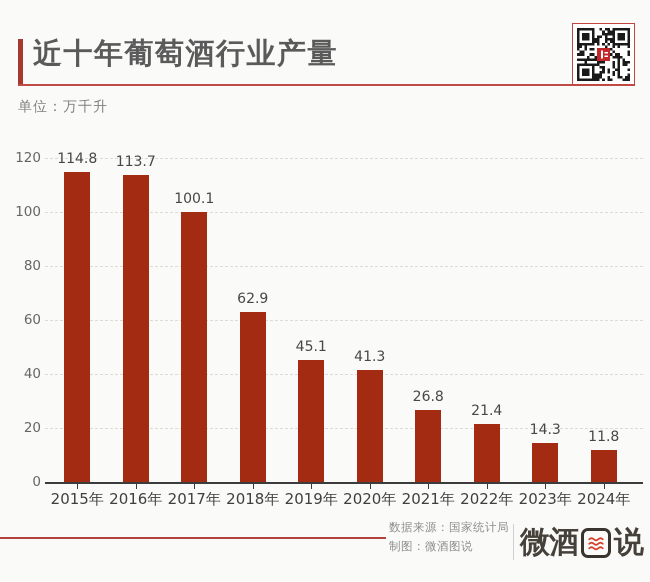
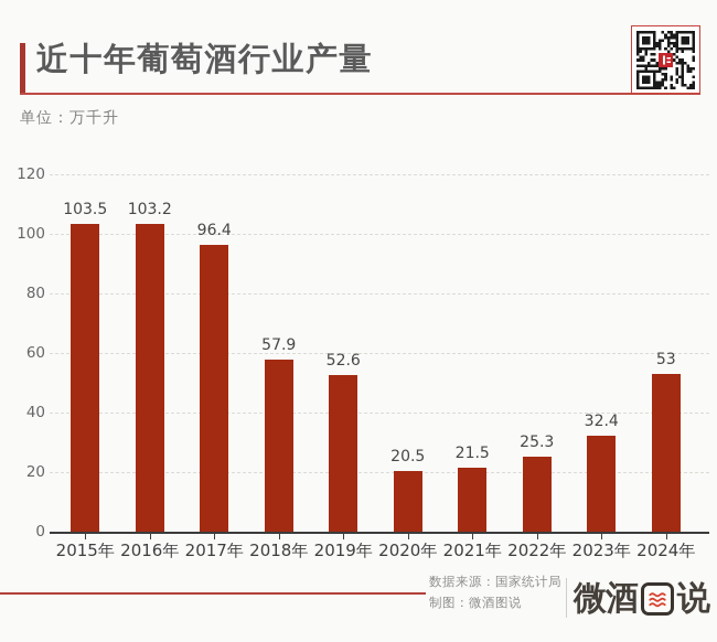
2015年: 114.8 -> 103.5
2016年: 113.7 -> 103.2
2017年: 100.1 -> 96.4
2018年: 62.9 -> 57.9
2019年: 45.1 -> 52.6
2020年: 41.3 -> 20.5
2021年: 26.8 -> 21.5
2022年: 21.4 -> 25.3
2023年: 14.3 -> 32.4
2024年: 11.8 -> 53
